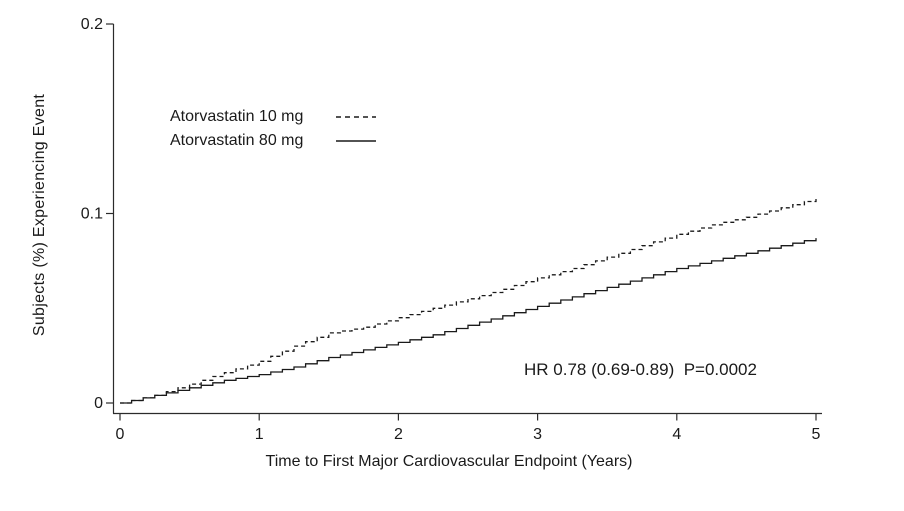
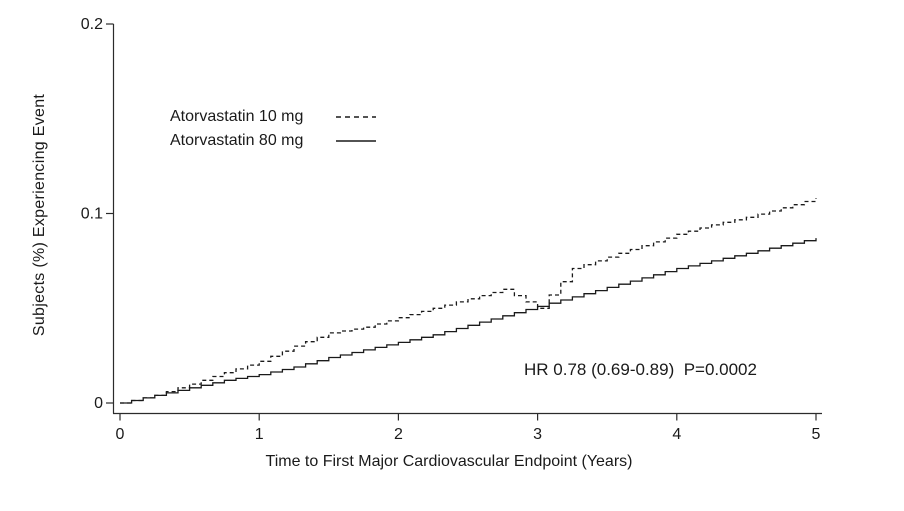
Atorvastatin 10 mg/3: 0.066 -> 0.050
